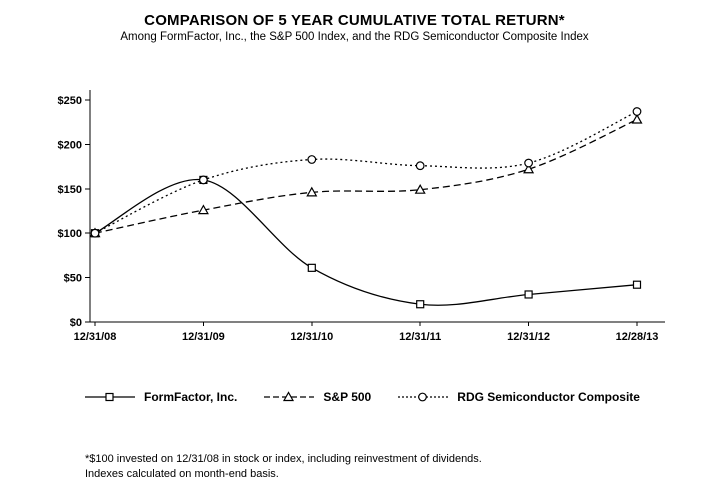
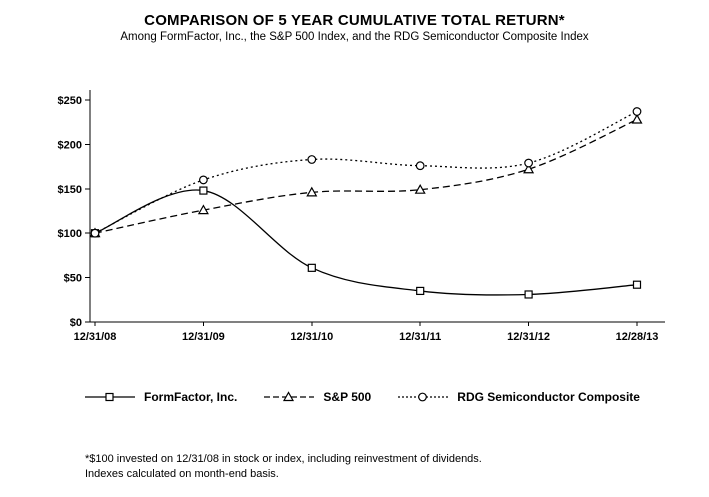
FormFactor, Inc./12/31/09: $160 -> $150
FormFactor, Inc./12/31/11: $20 -> $40
